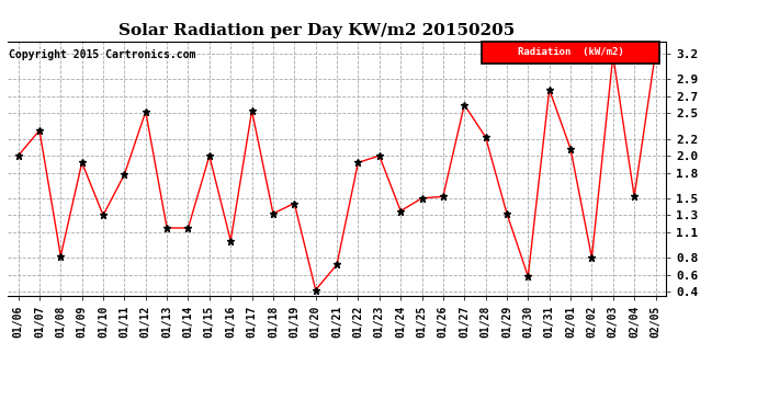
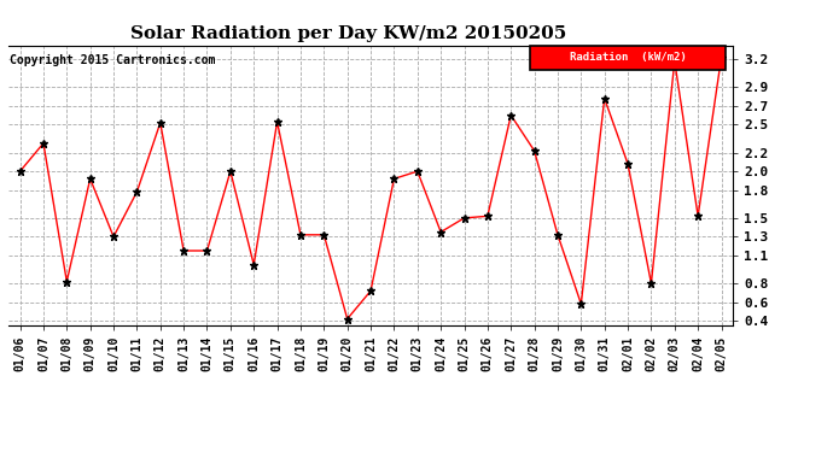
01/19: 1.44 -> 1.32
